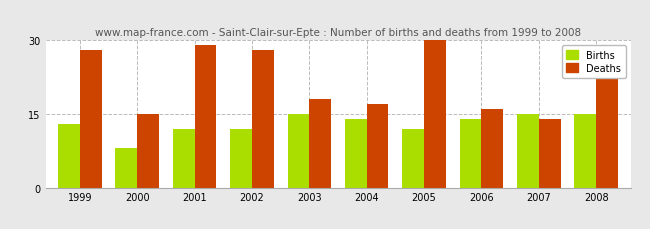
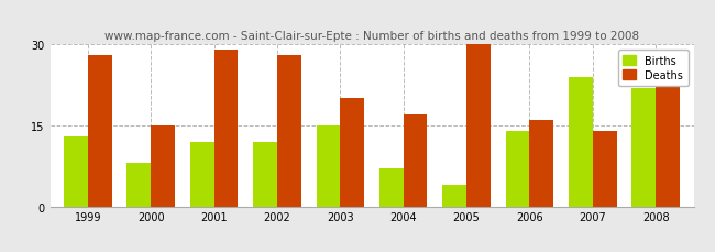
Deaths/2003: 18 -> 20
Births/2004: 14 -> 7
Births/2005: 12 -> 4
Births/2007: 15 -> 24
Births/2008: 15 -> 22
